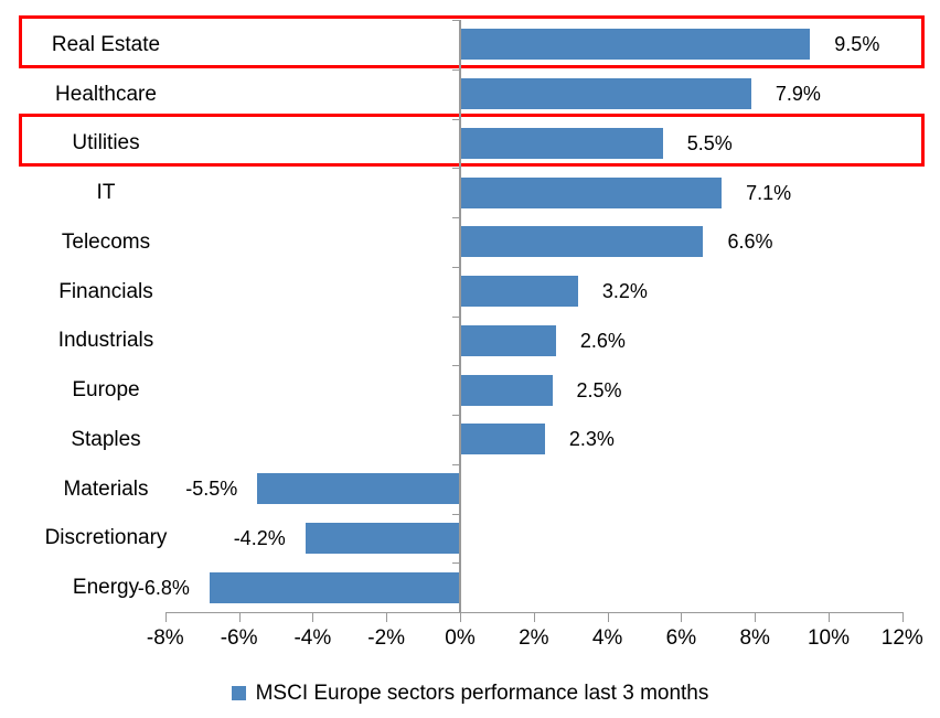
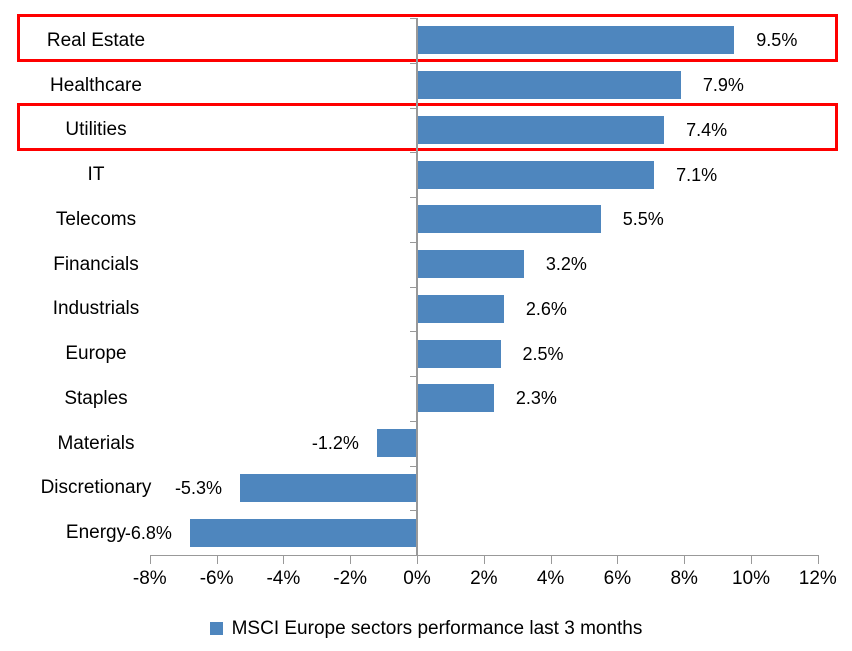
Utilities: 5.5% -> 7.4%
Telecoms: 6.6% -> 5.5%
Materials: -5.5% -> -1.2%
Discretionary: -4.2% -> -5.3%
